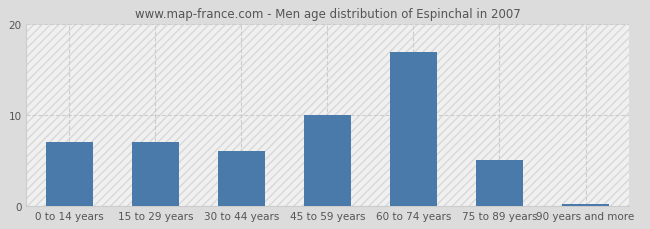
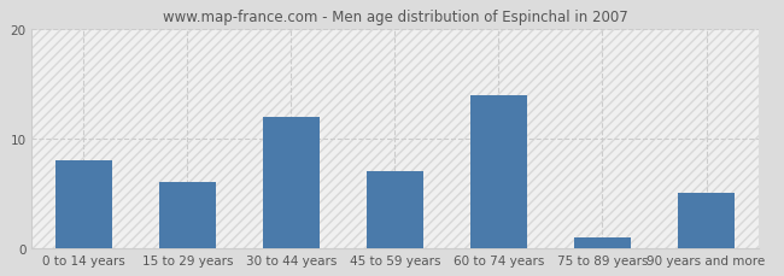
0 to 14 years: 7.0 -> 8.0
15 to 29 years: 7.0 -> 6.0
30 to 44 years: 6.0 -> 12.0
45 to 59 years: 10.0 -> 7.0
60 to 74 years: 17.0 -> 14.0
75 to 89 years: 5.0 -> 1.0
90 years and more: 0.2 -> 5.0
